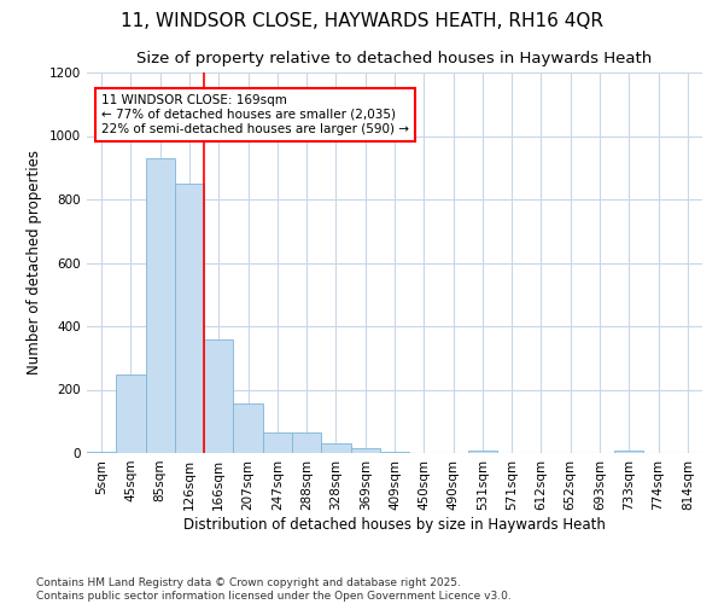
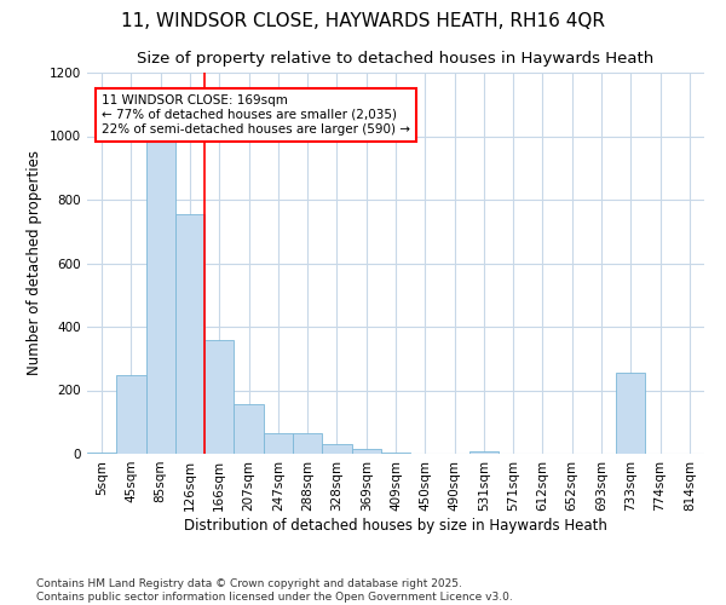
85sqm: 930 -> 985
126sqm: 848 -> 755
733sqm: 8 -> 255
